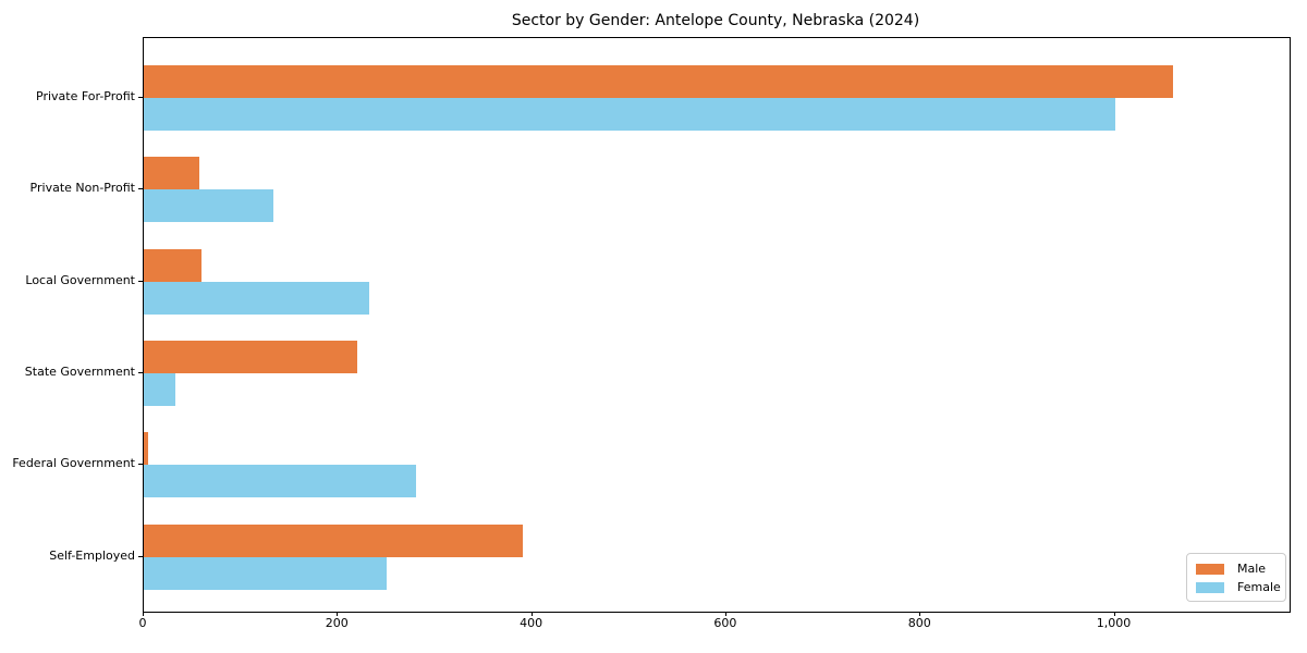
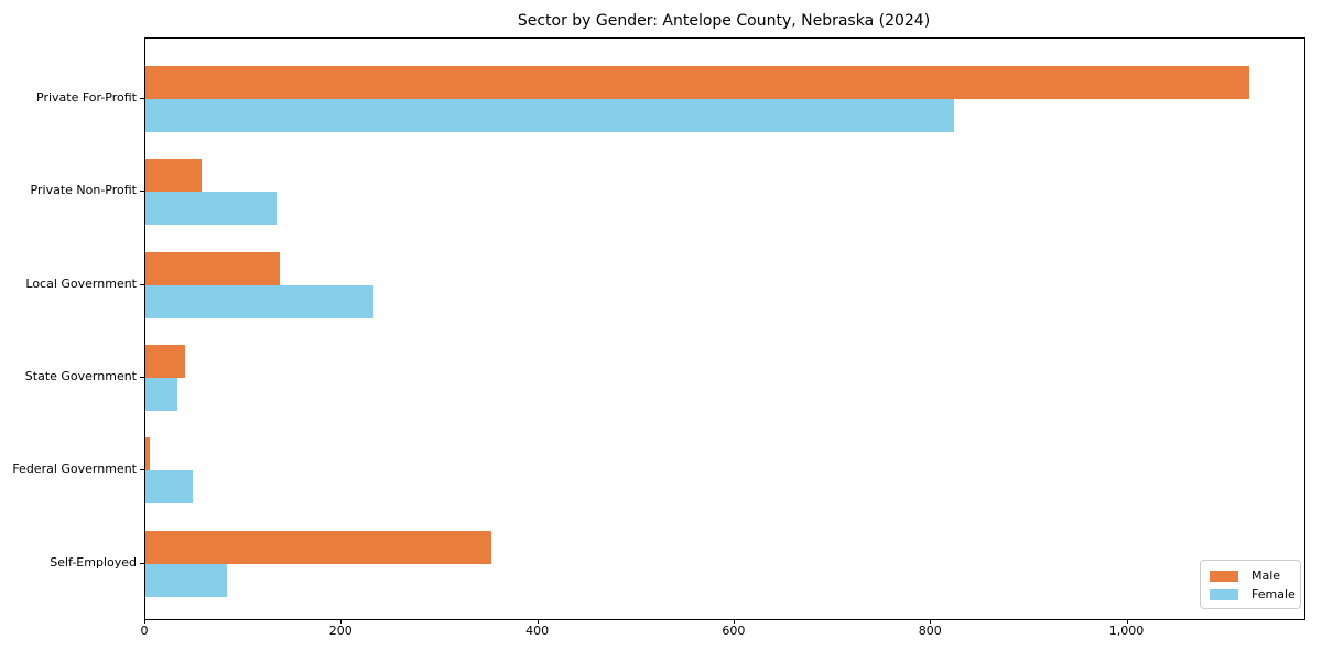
Male/Private For-Profit: 1060 -> 1120
Female/Private For-Profit: 1000 -> 820
Male/Local Government: 60 -> 140
Male/State Government: 220 -> 40
Female/Federal Government: 280 -> 50
Male/Self-Employed: 390 -> 350
Female/Self-Employed: 250 -> 80
